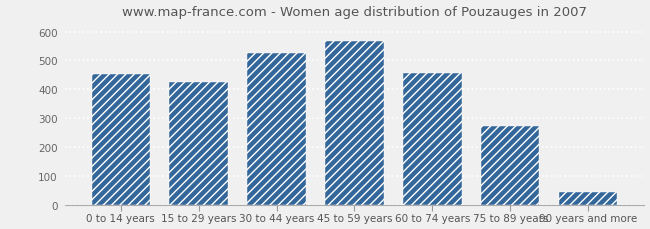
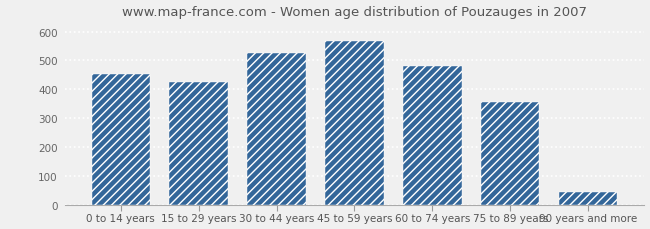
60 to 74 years: 457 -> 480
75 to 89 years: 274 -> 355
